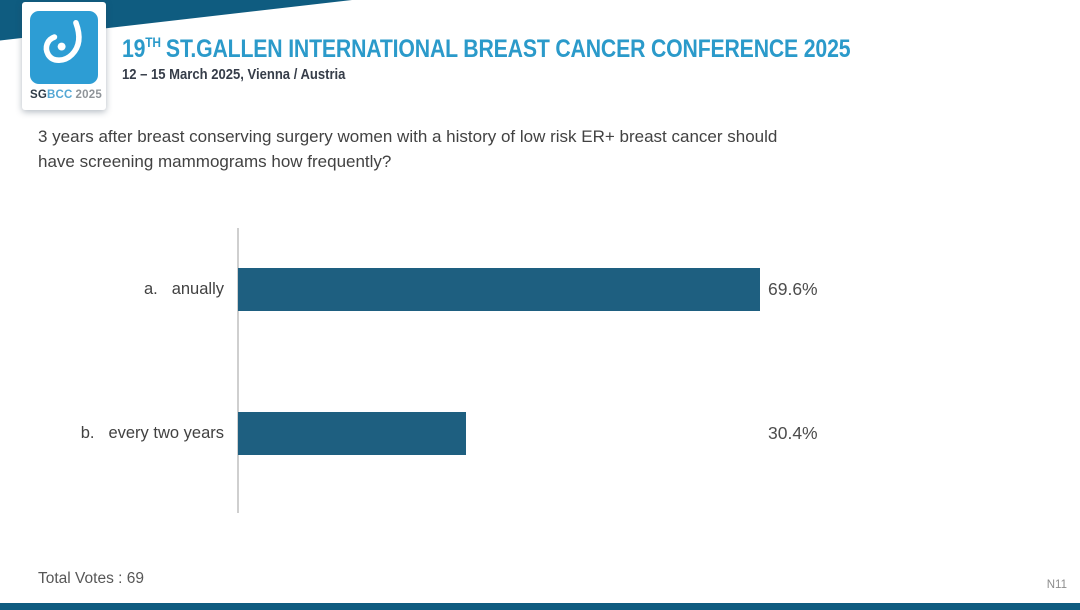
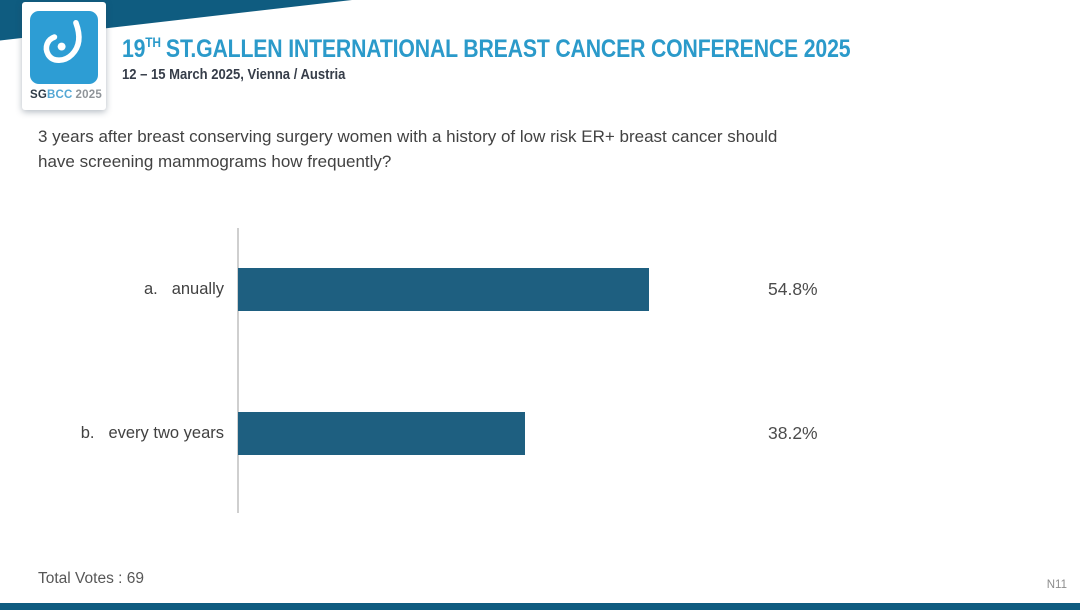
anually: 69.6% -> 54.8%
every two years: 30.4% -> 38.2%
